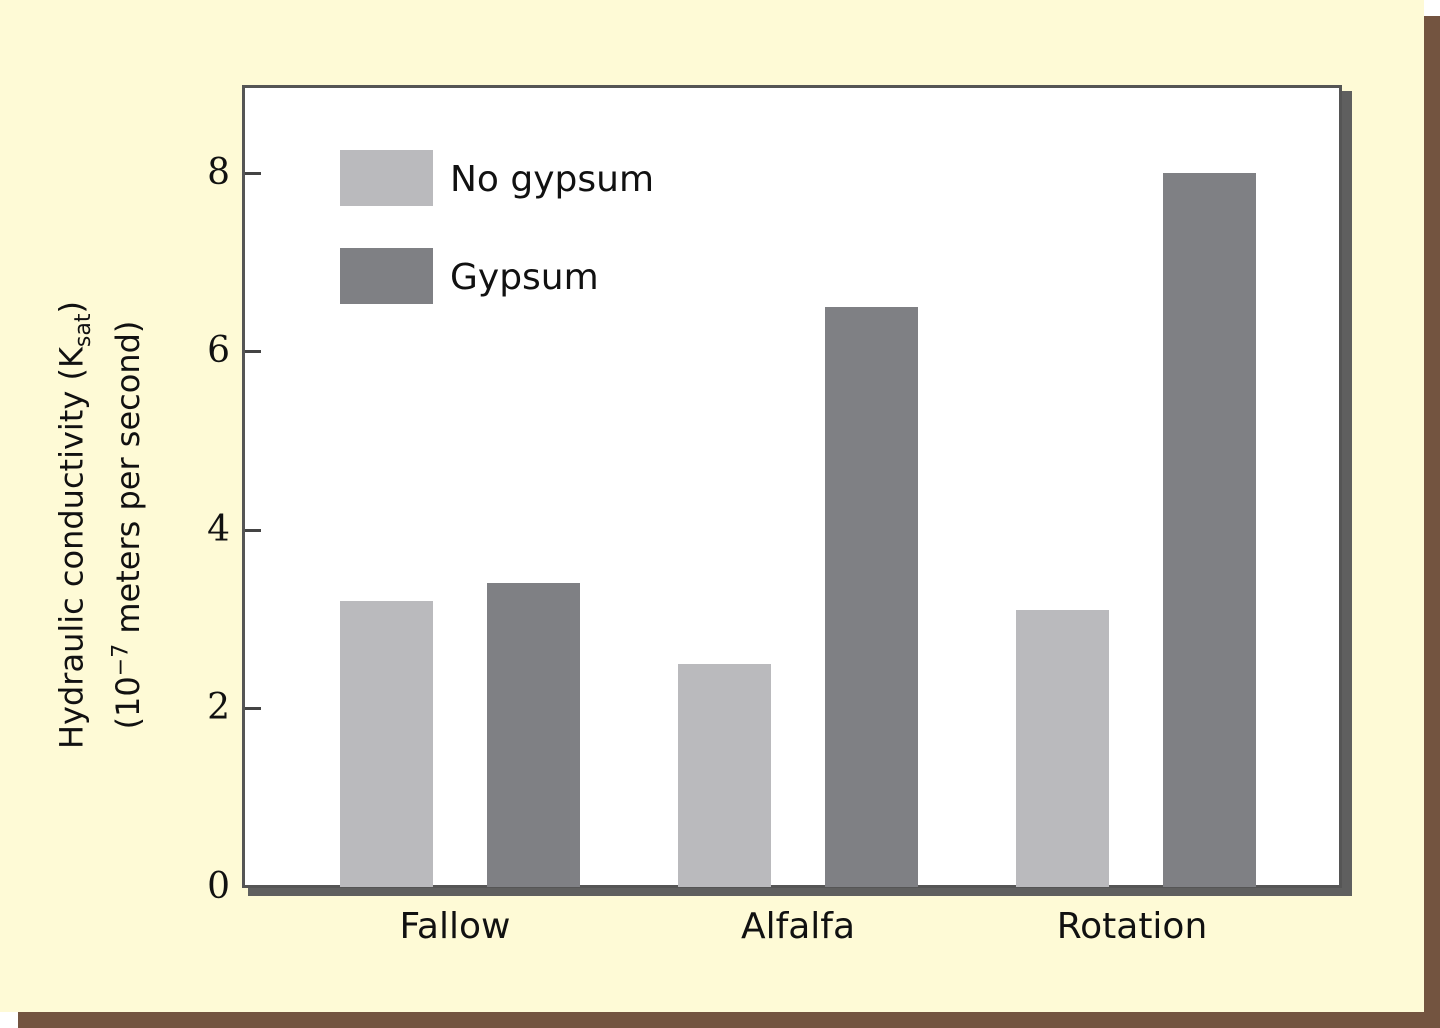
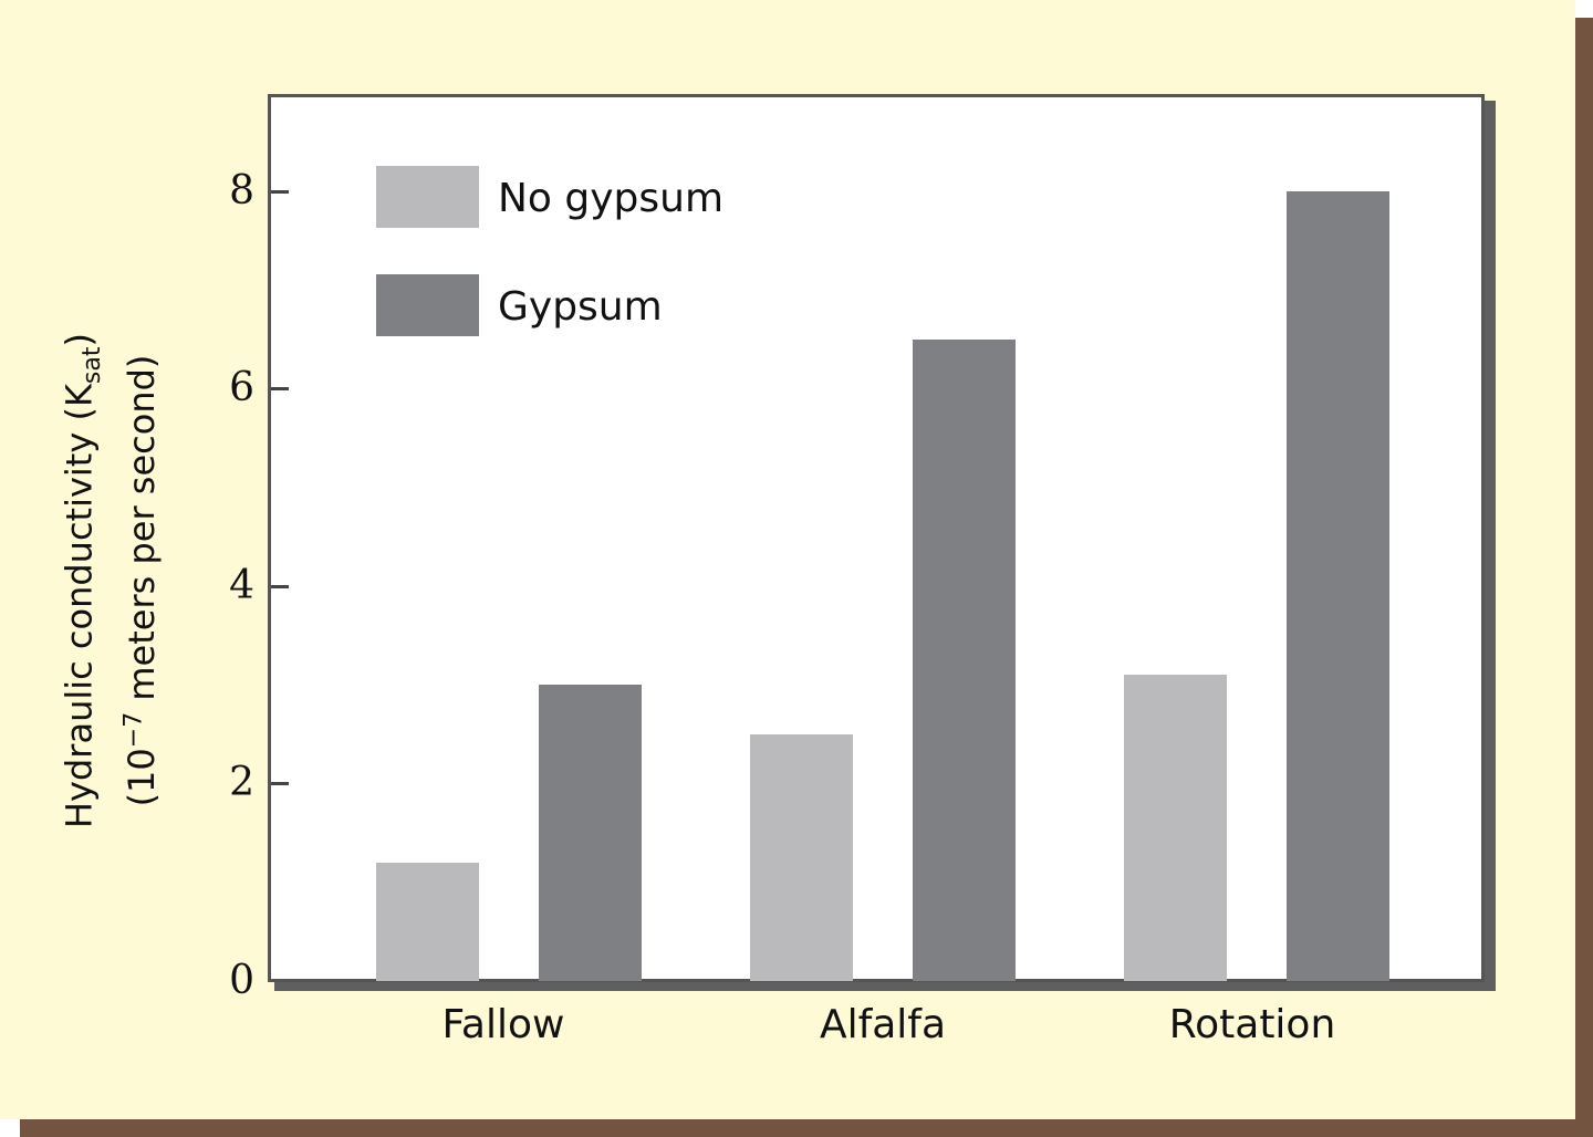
No gypsum/Fallow: 3.2 -> 1.2
Gypsum/Fallow: 3.4 -> 3.0
